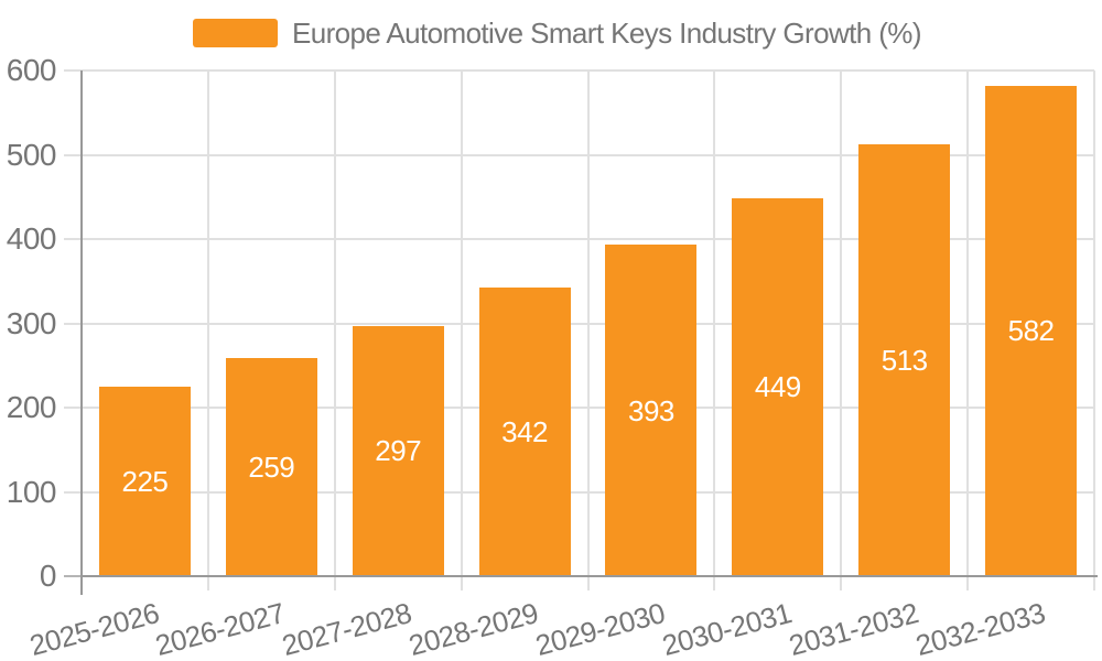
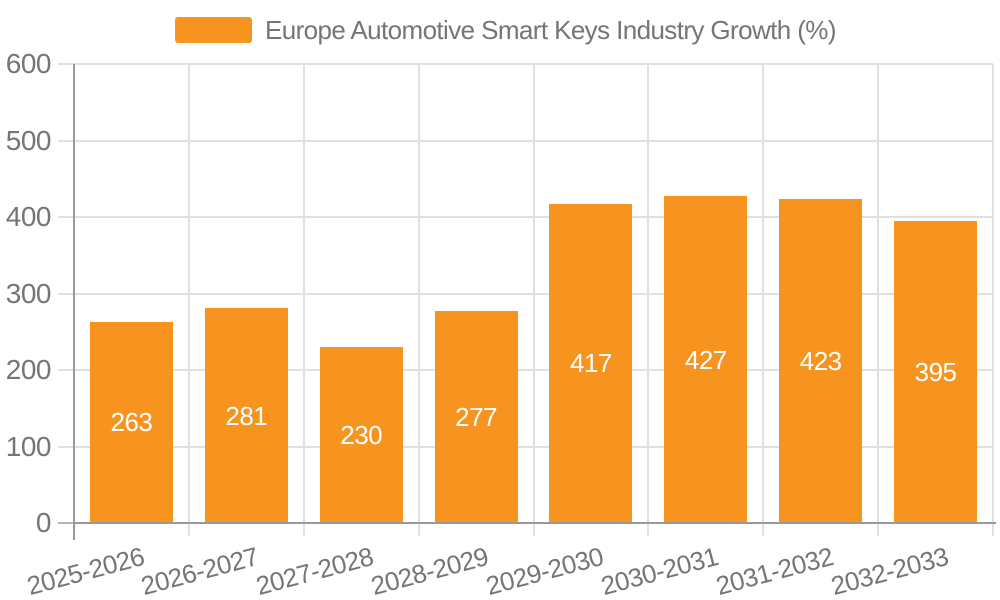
2025-2026: 225 -> 263
2026-2027: 259 -> 281
2027-2028: 297 -> 230
2028-2029: 342 -> 277
2029-2030: 393 -> 417
2030-2031: 449 -> 427
2031-2032: 513 -> 423
2032-2033: 582 -> 395
